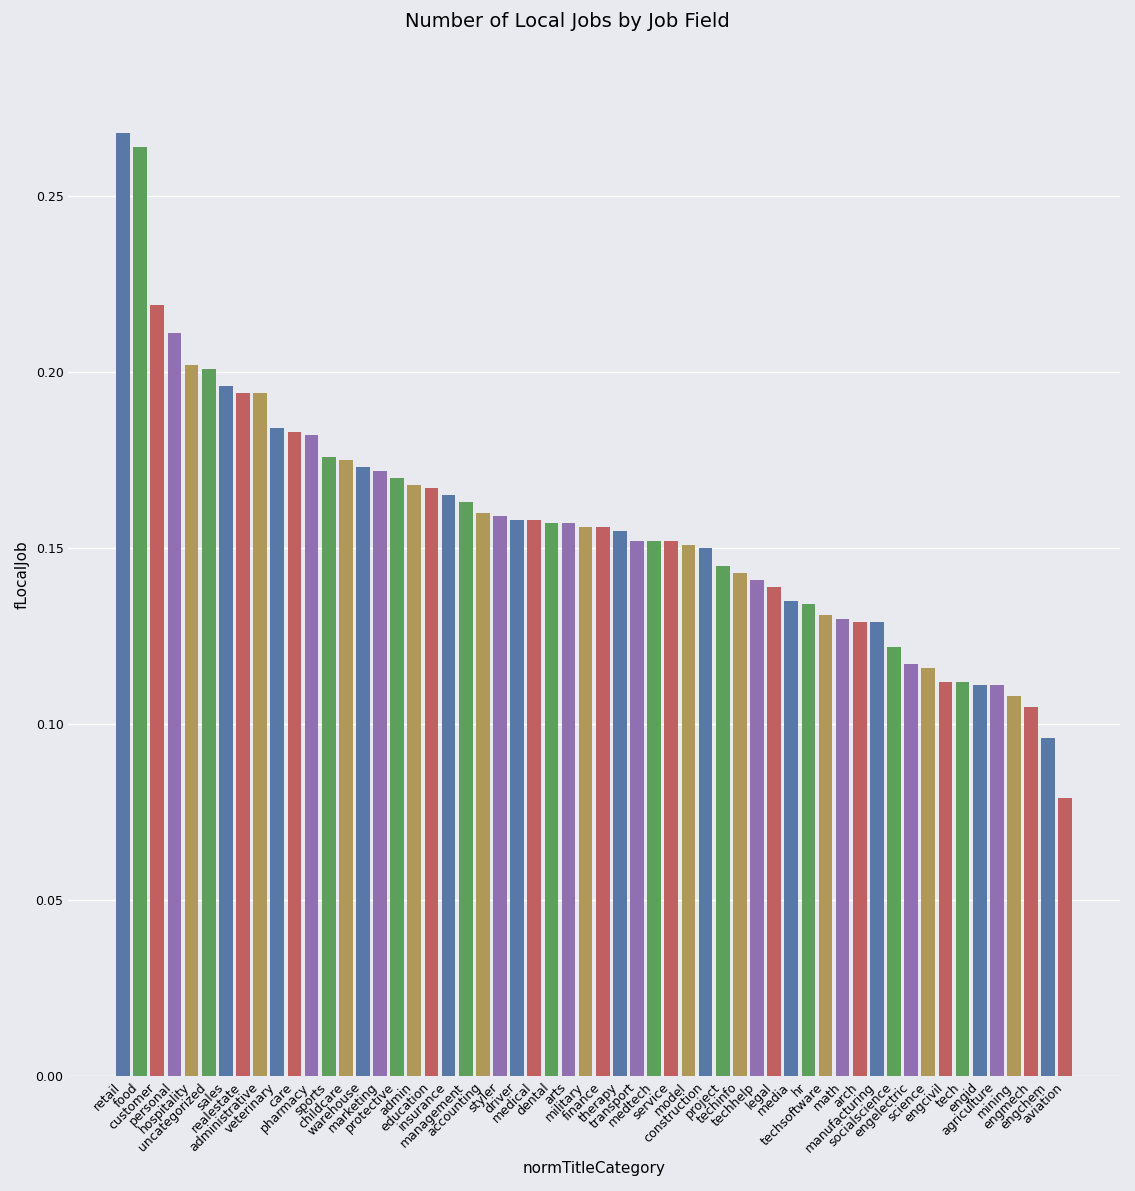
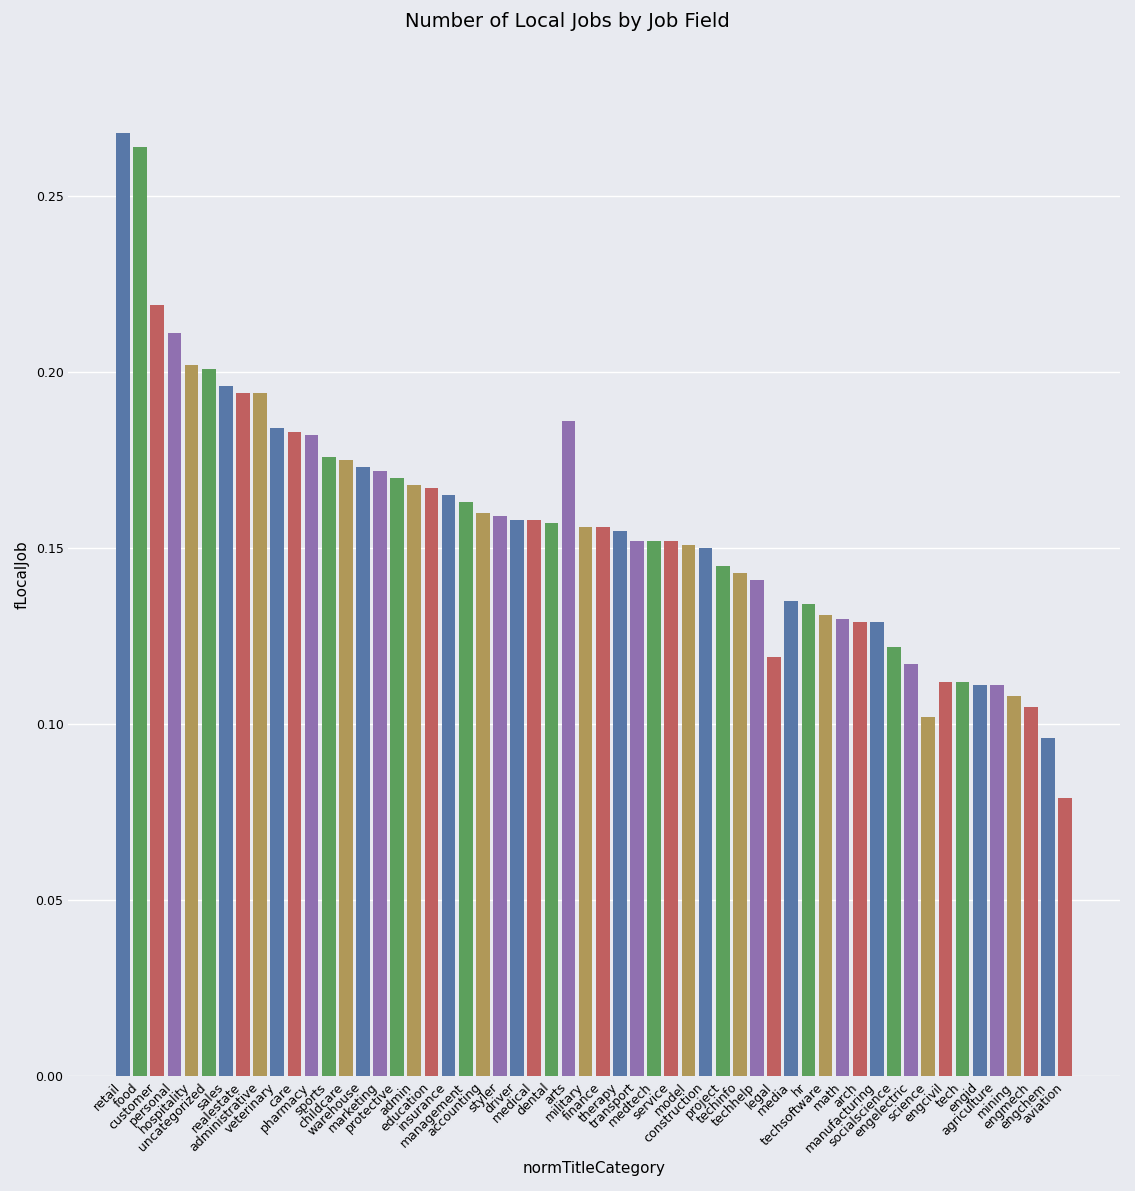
arts: 0.157 -> 0.186
legal: 0.139 -> 0.119
science: 0.116 -> 0.102
